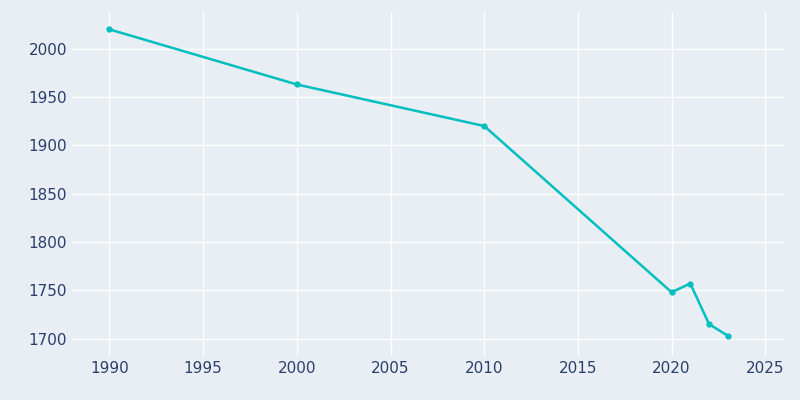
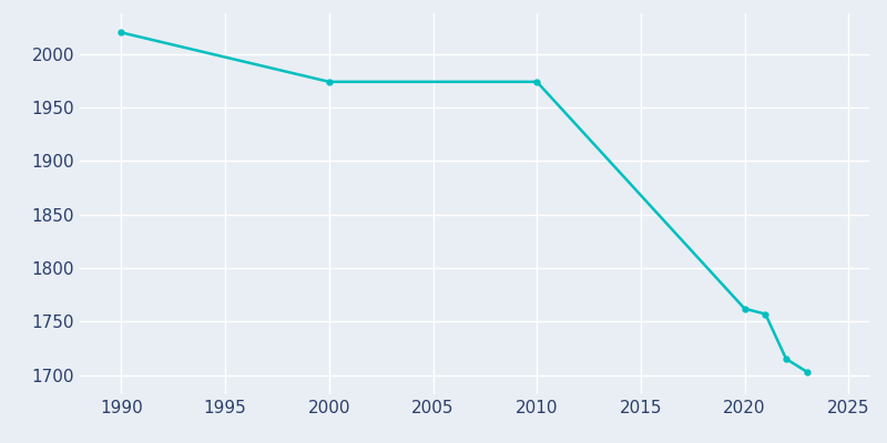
2000: 1963 -> 1974
2010: 1920 -> 1974
2020: 1748 -> 1762
